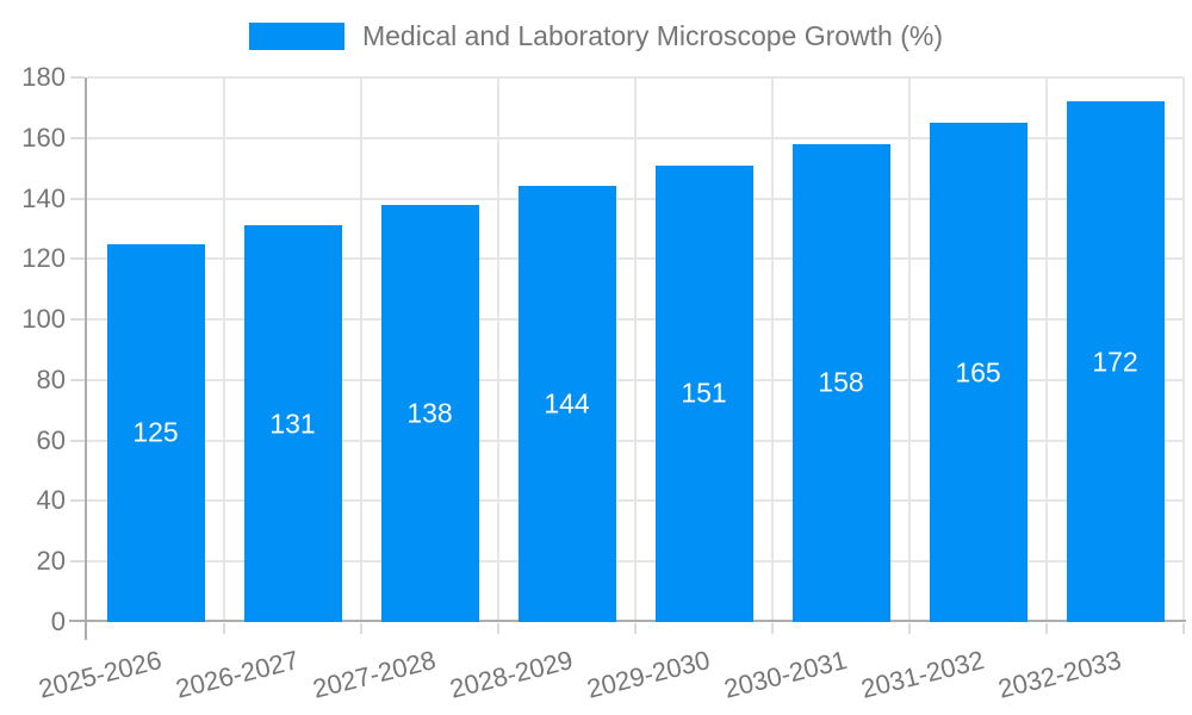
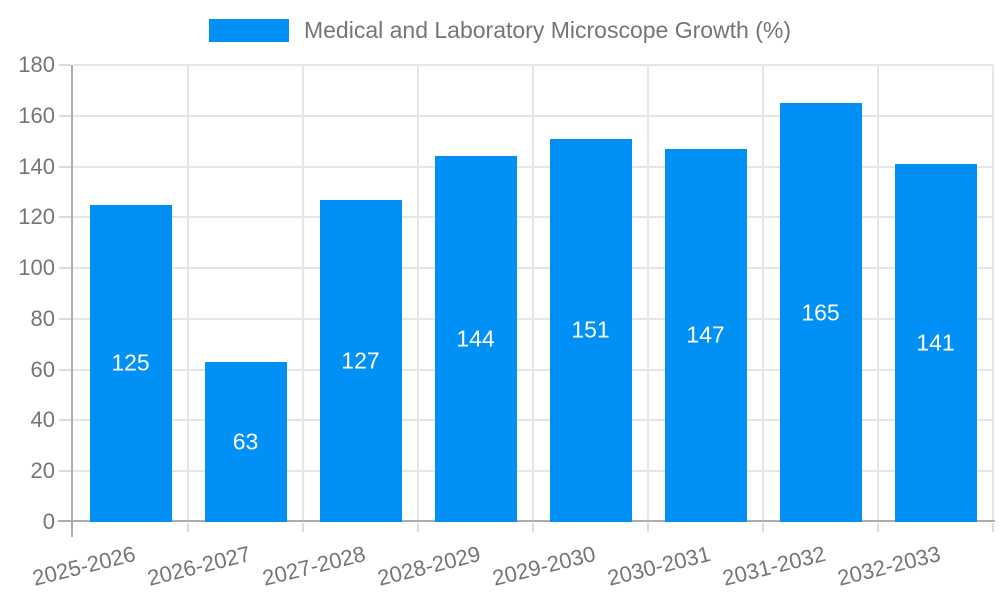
2026-2027: 131 -> 63
2027-2028: 138 -> 127
2030-2031: 158 -> 147
2032-2033: 172 -> 141
